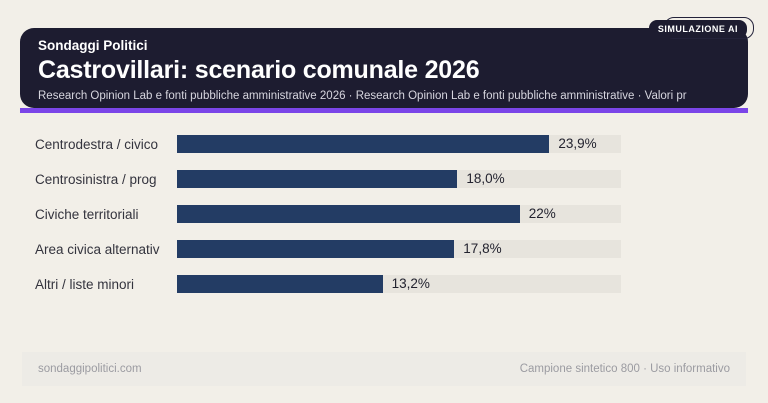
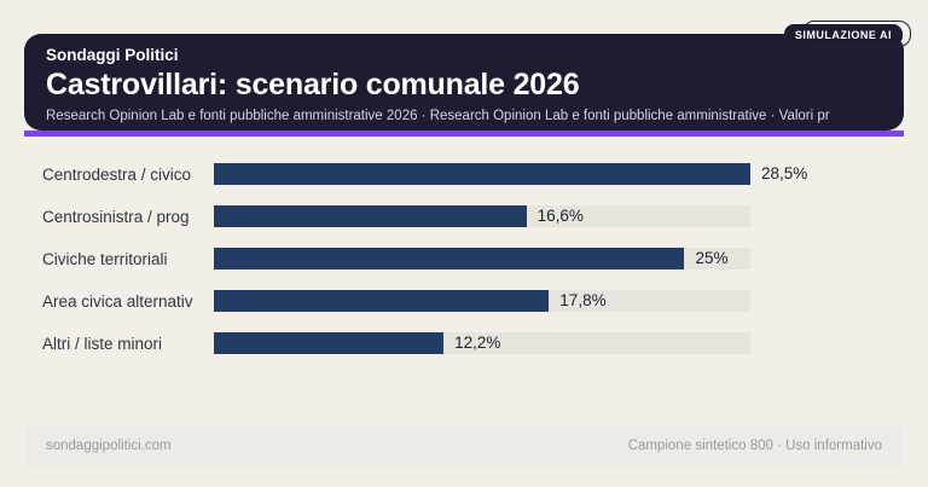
Centrodestra / civico: 23,9% -> 28,5%
Centrosinistra / prog: 18,0% -> 16,6%
Civiche territoriali: 22% -> 25%
Altri / liste minori: 13,2% -> 12,2%
